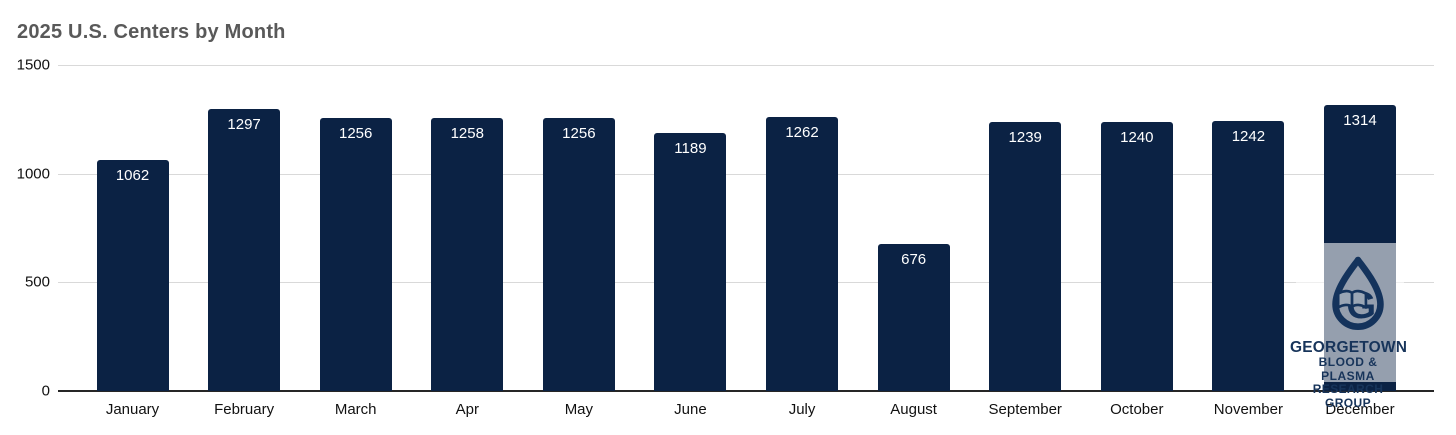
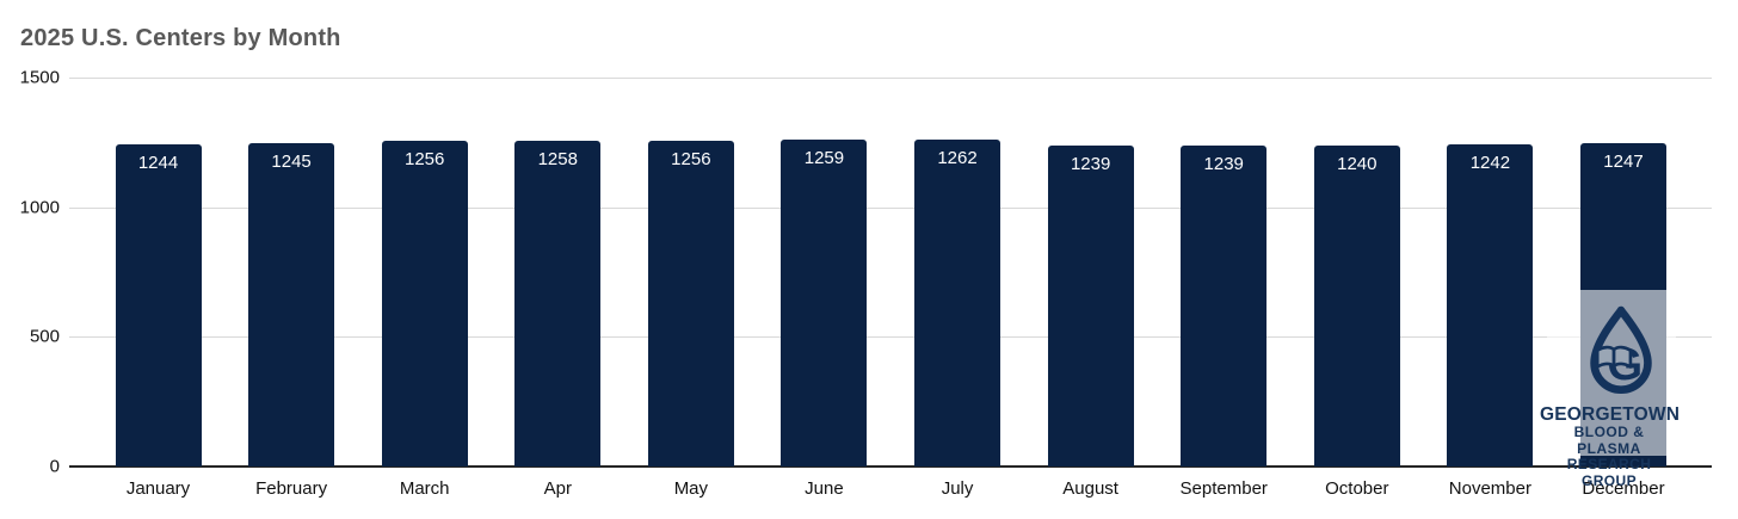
January: 1062 -> 1244
February: 1297 -> 1245
June: 1189 -> 1259
August: 676 -> 1239
December: 1314 -> 1247
